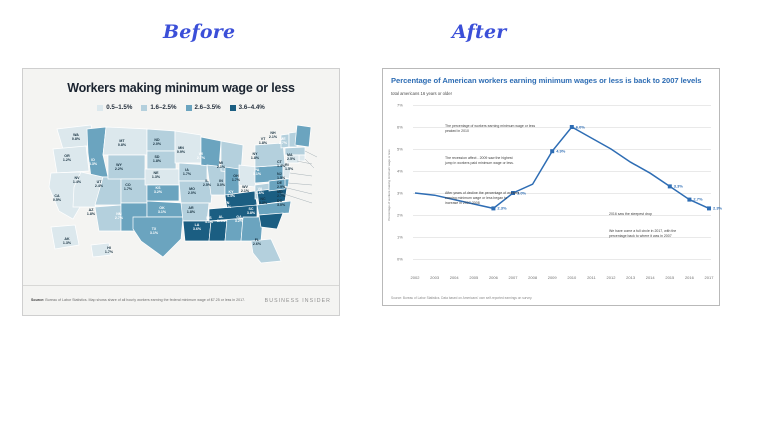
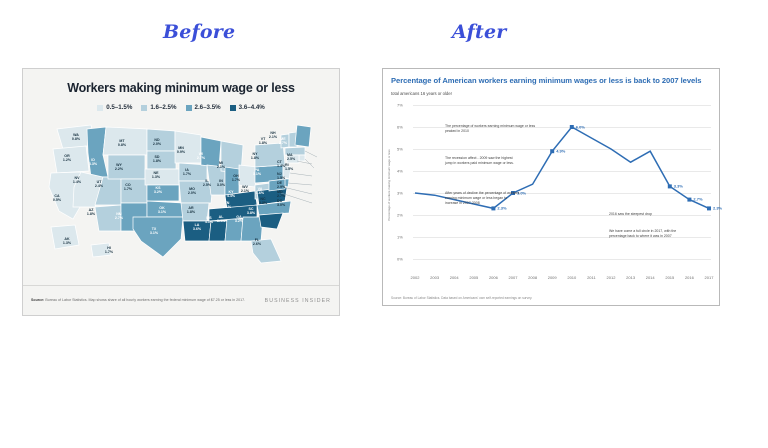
2014: 3.9% -> 4.9%
